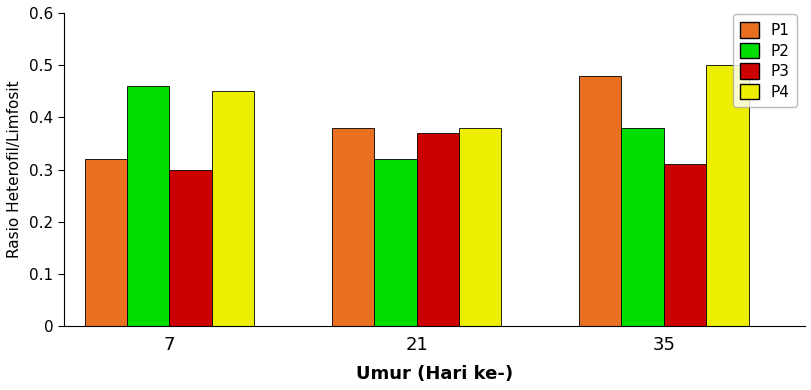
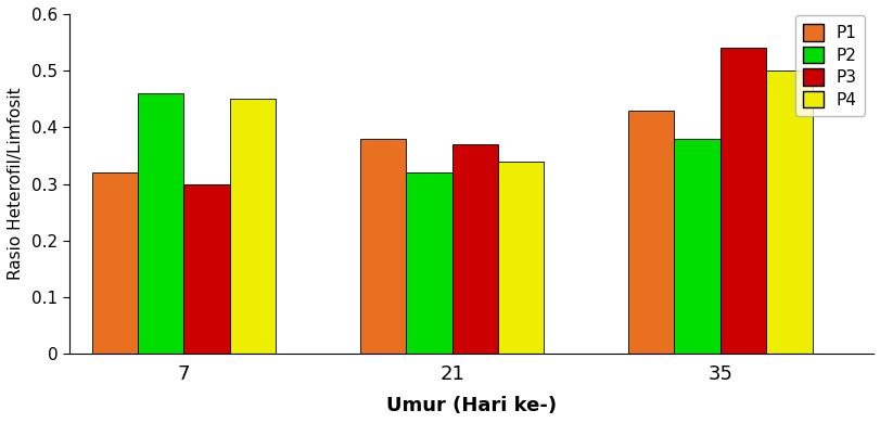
P4/21: 0.38 -> 0.34
P1/35: 0.48 -> 0.43
P3/35: 0.31 -> 0.54
